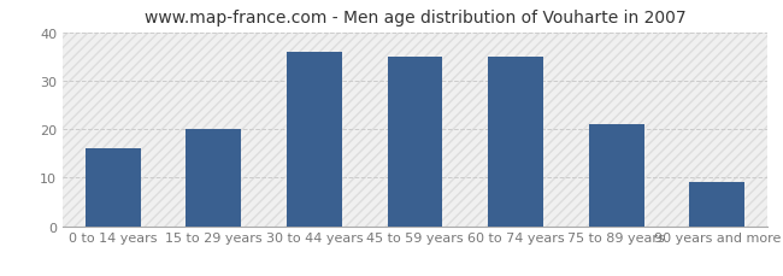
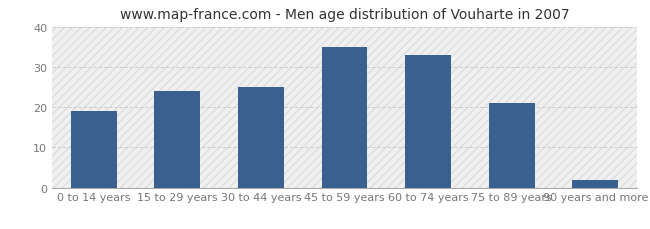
0 to 14 years: 16 -> 19
15 to 29 years: 20 -> 24
30 to 44 years: 36 -> 25
60 to 74 years: 35 -> 33
90 years and more: 9 -> 2
